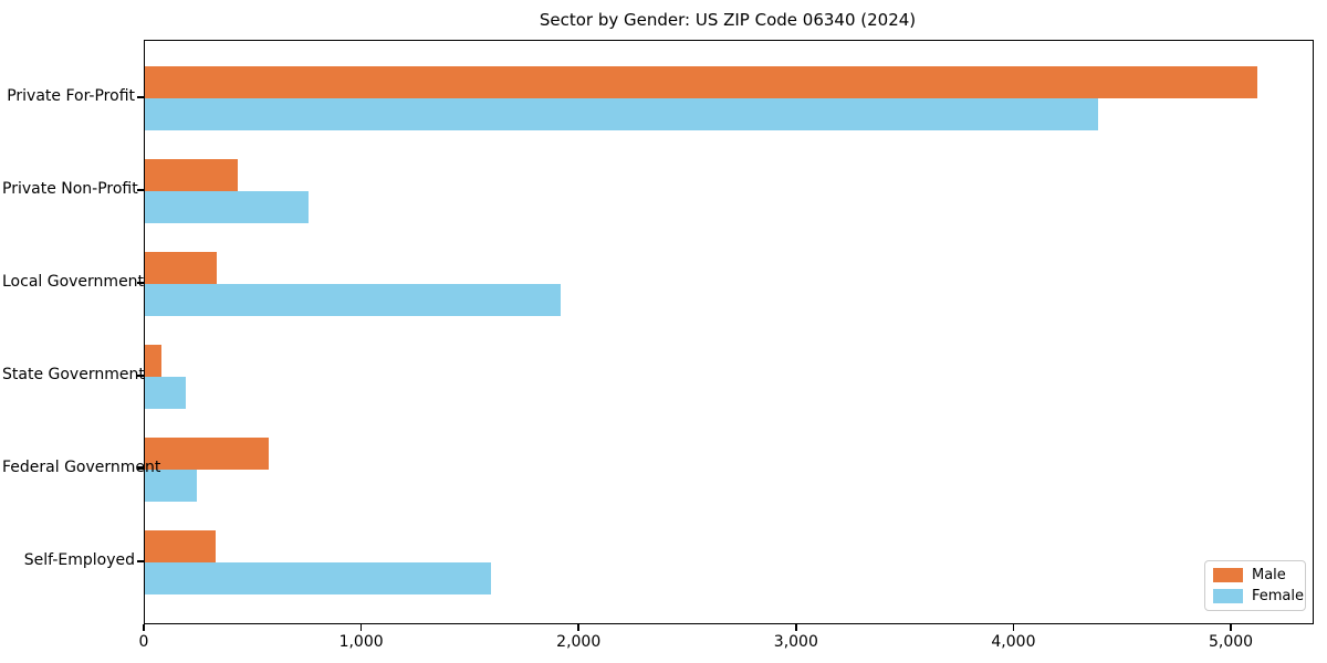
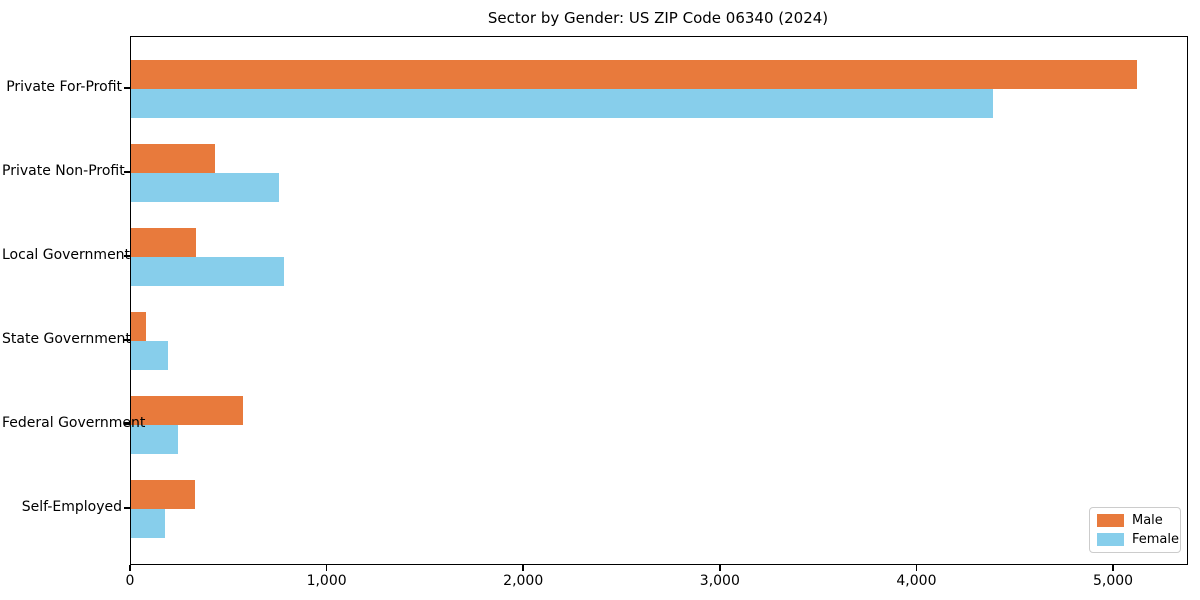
Female/Local Government: 1910 -> 780
Female/Self-Employed: 1590 -> 180
